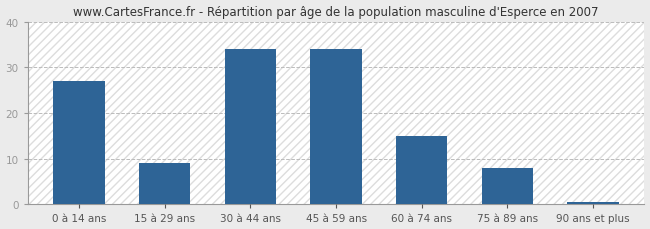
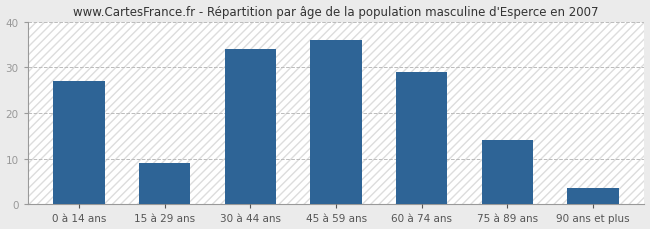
45 à 59 ans: 34.0 -> 36.0
60 à 74 ans: 15.0 -> 29.0
75 à 89 ans: 8.0 -> 14.0
90 ans et plus: 0.5 -> 3.5
